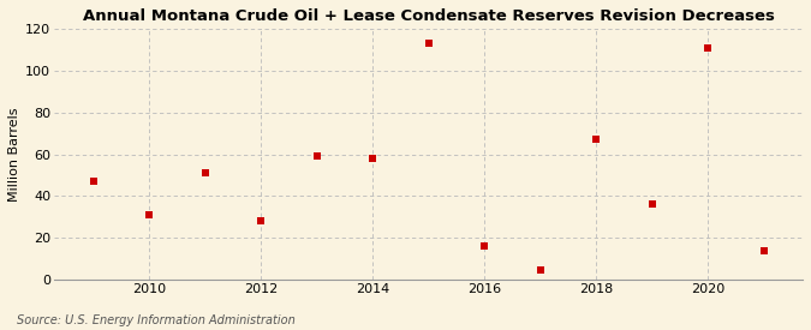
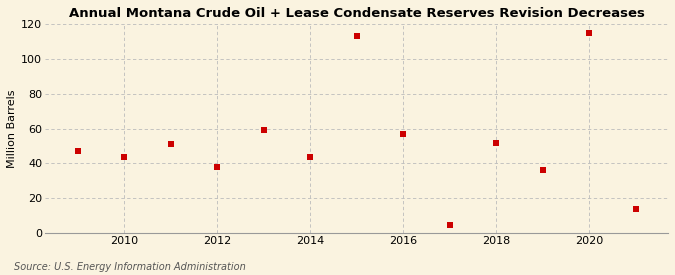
2010: 31 -> 44
2012: 28 -> 38
2014: 58 -> 44
2016: 16 -> 57
2018: 67 -> 52
2020: 111 -> 115
